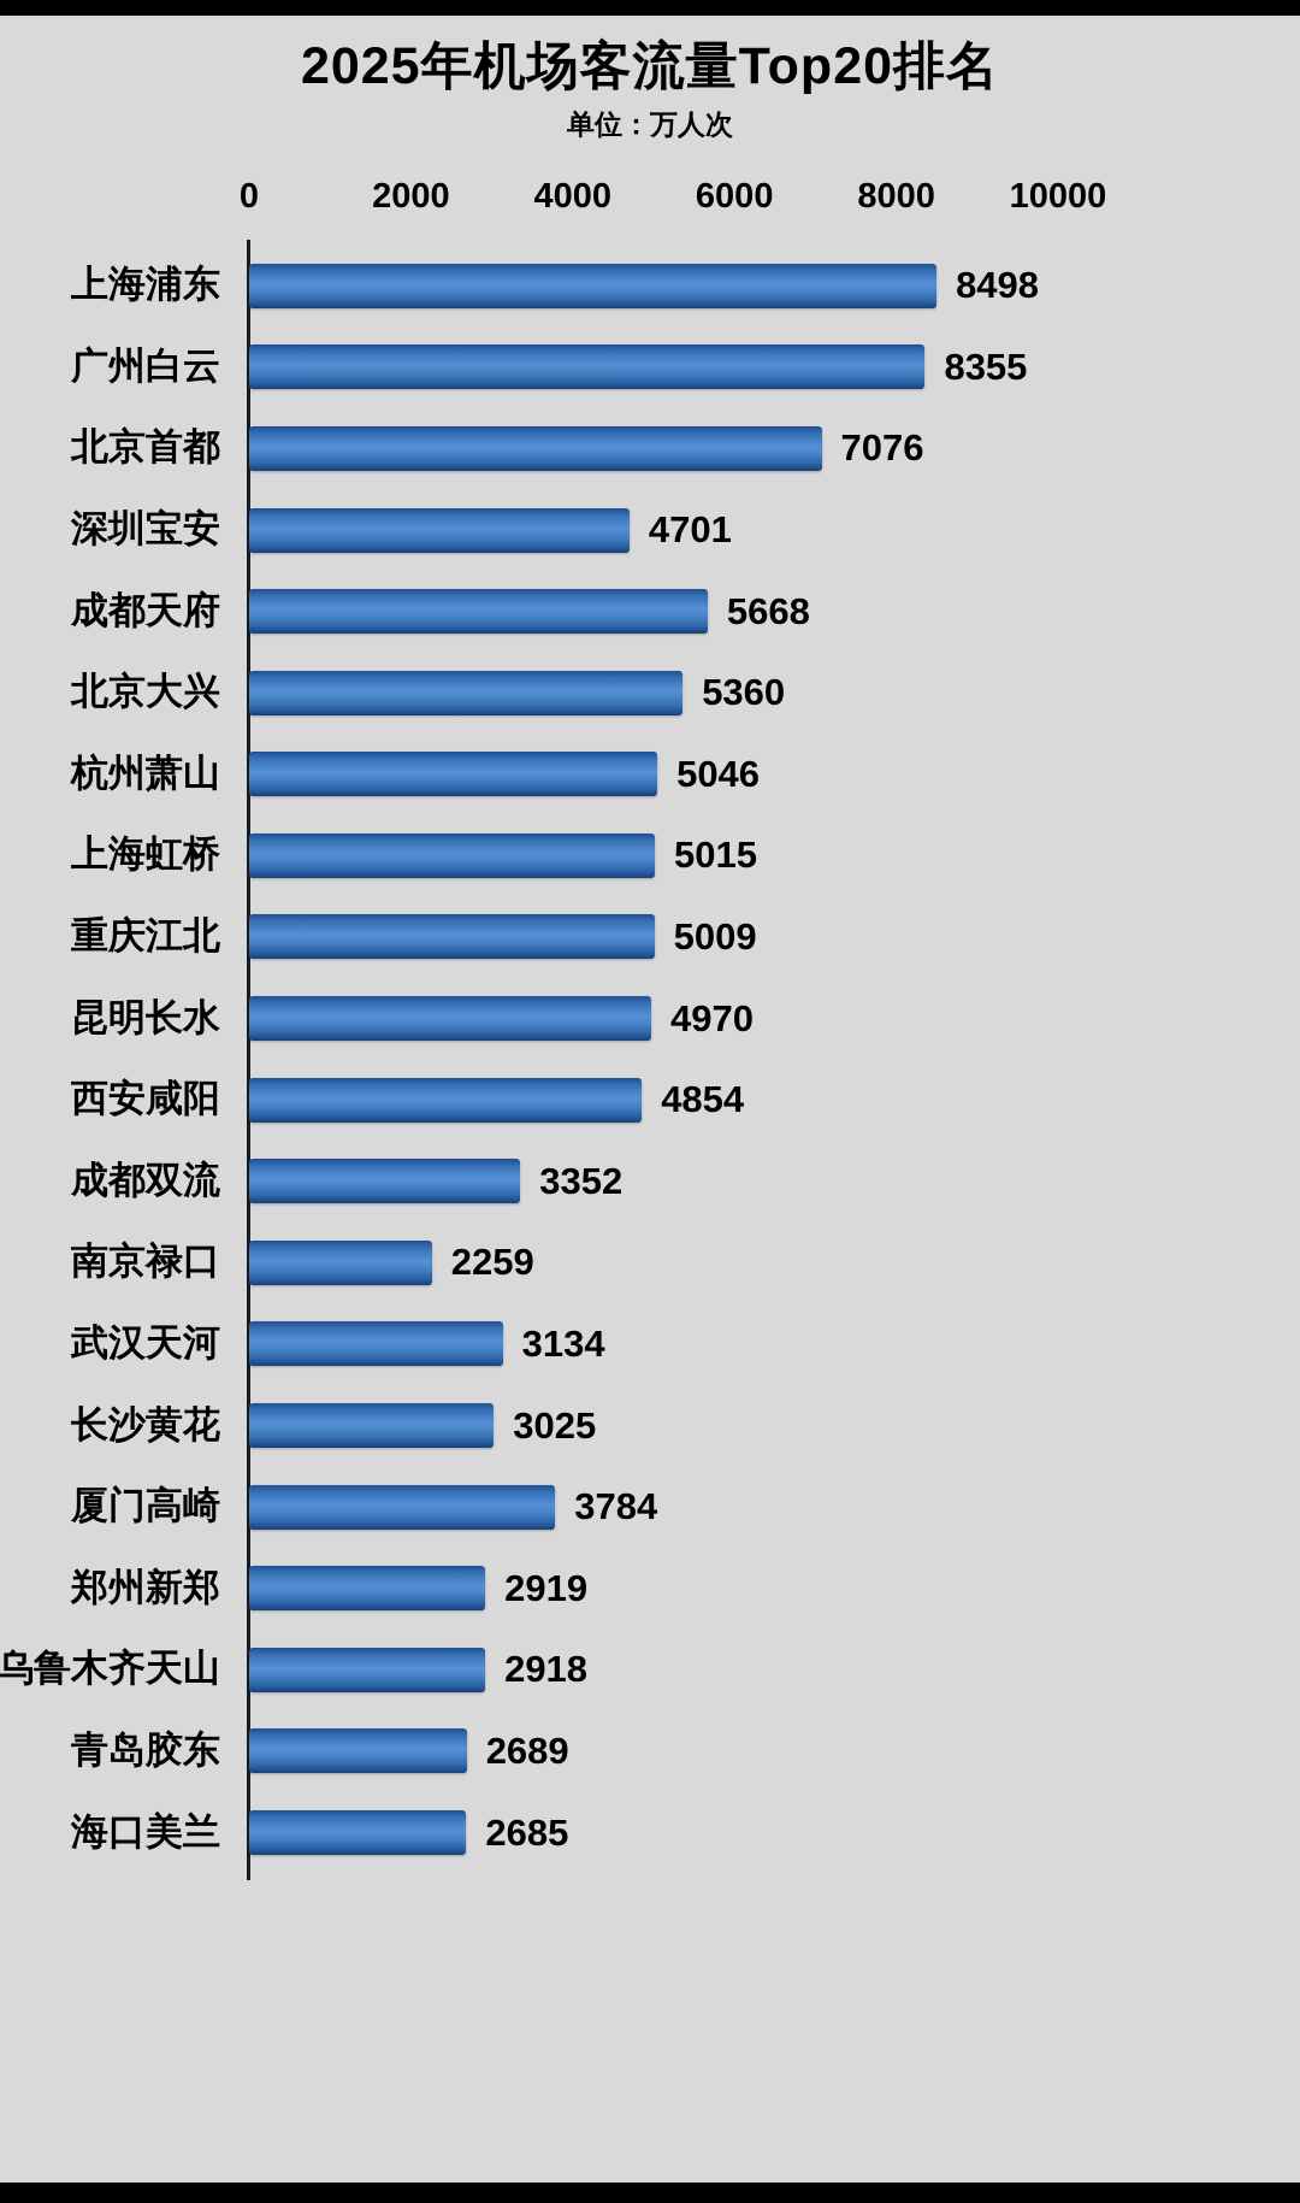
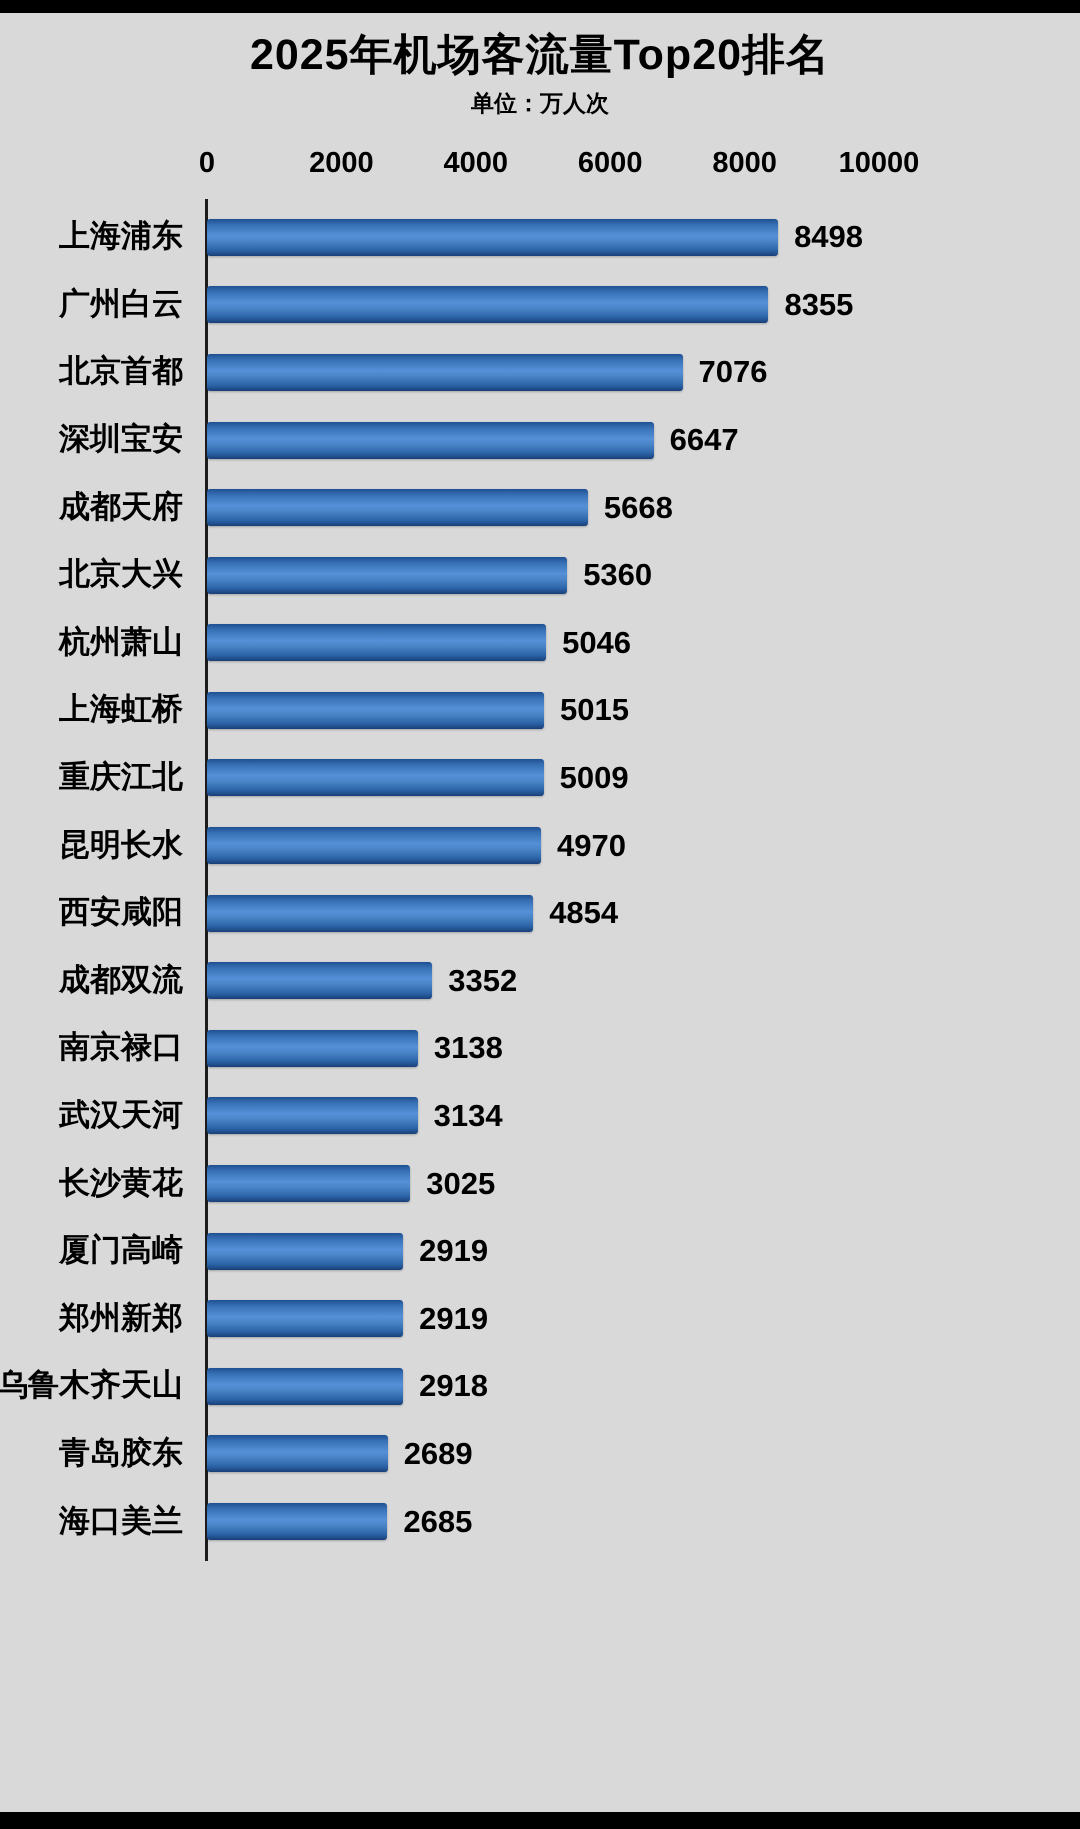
深圳宝安: 4701 -> 6647
南京禄口: 2259 -> 3138
厦门高崎: 3784 -> 2919
